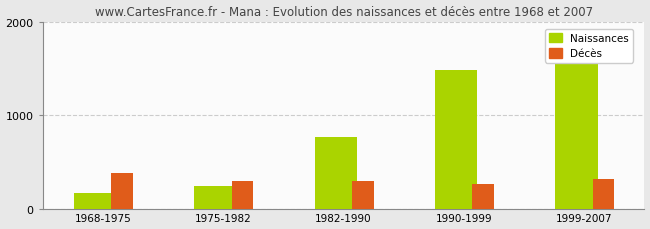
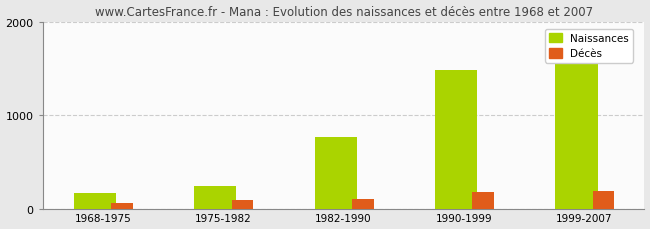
Décès/1968-1975: 380 -> 60
Décès/1975-1982: 300 -> 90
Décès/1982-1990: 300 -> 100
Décès/1990-1999: 260 -> 180
Décès/1999-2007: 320 -> 180
